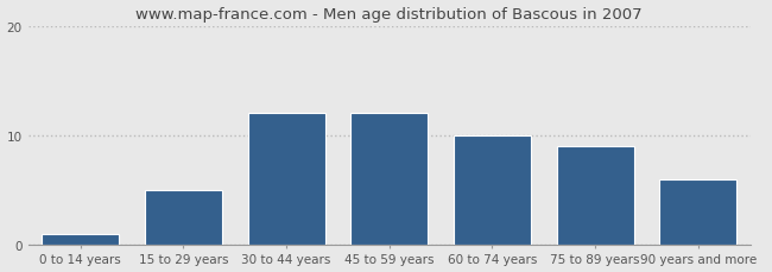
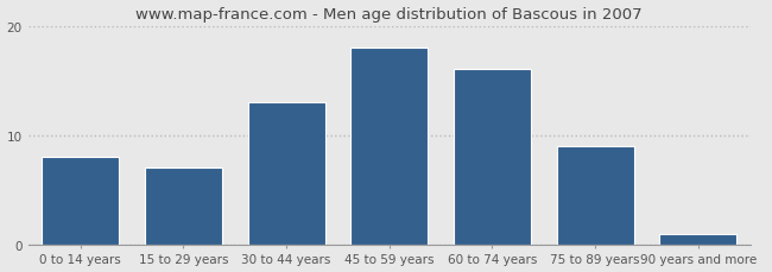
0 to 14 years: 1 -> 8
15 to 29 years: 5 -> 7
30 to 44 years: 12 -> 13
45 to 59 years: 12 -> 18
60 to 74 years: 10 -> 16
90 years and more: 6 -> 1
